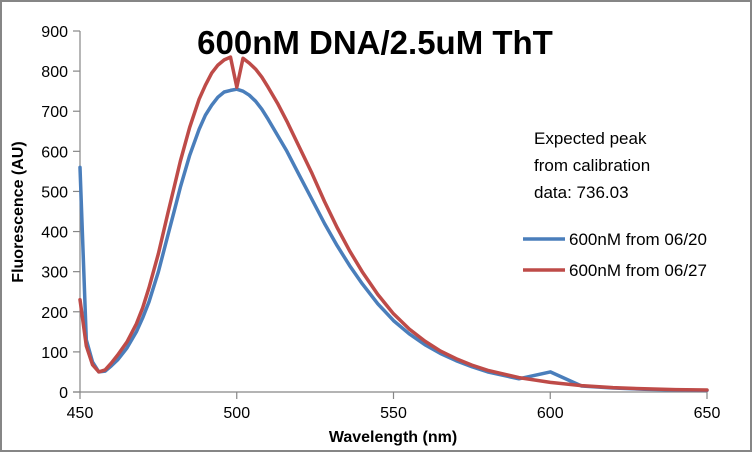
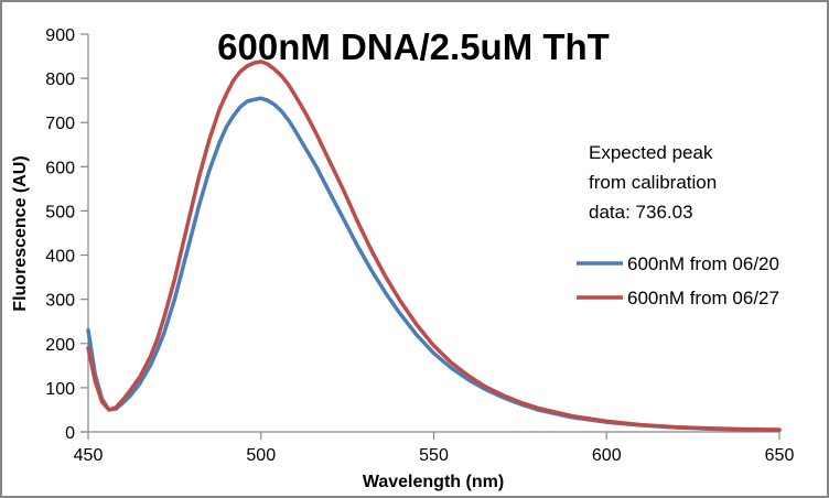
600nM from 06/20/450: 560 -> 230
600nM from 06/27/450: 230 -> 190
600nM from 06/27/500: 760 -> 840
600nM from 06/20/600: 50 -> 20
